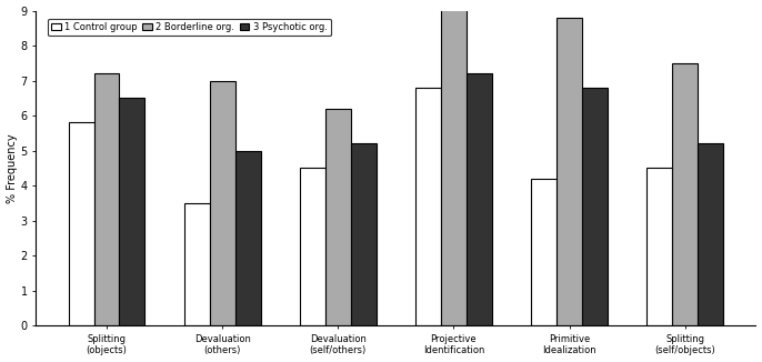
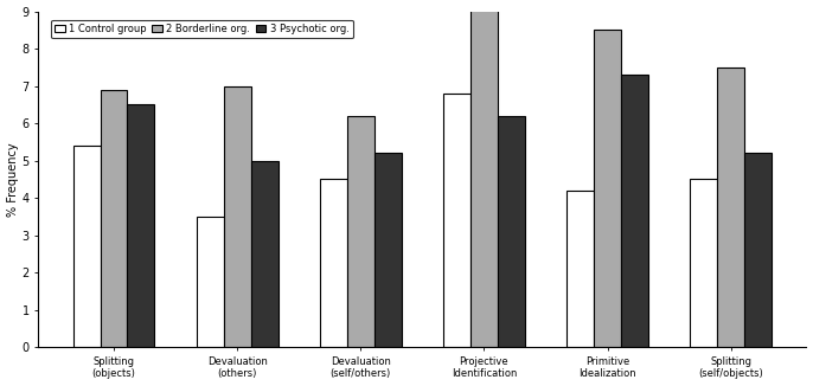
1 Control group/Splitting (objects): 5.8 -> 5.4
2 Borderline org./Splitting (objects): 7.2 -> 6.9
3 Psychotic org./Projective Identification: 7.2 -> 6.2
2 Borderline org./Primitive Idealization: 8.8 -> 8.5
3 Psychotic org./Primitive Idealization: 6.8 -> 7.3
